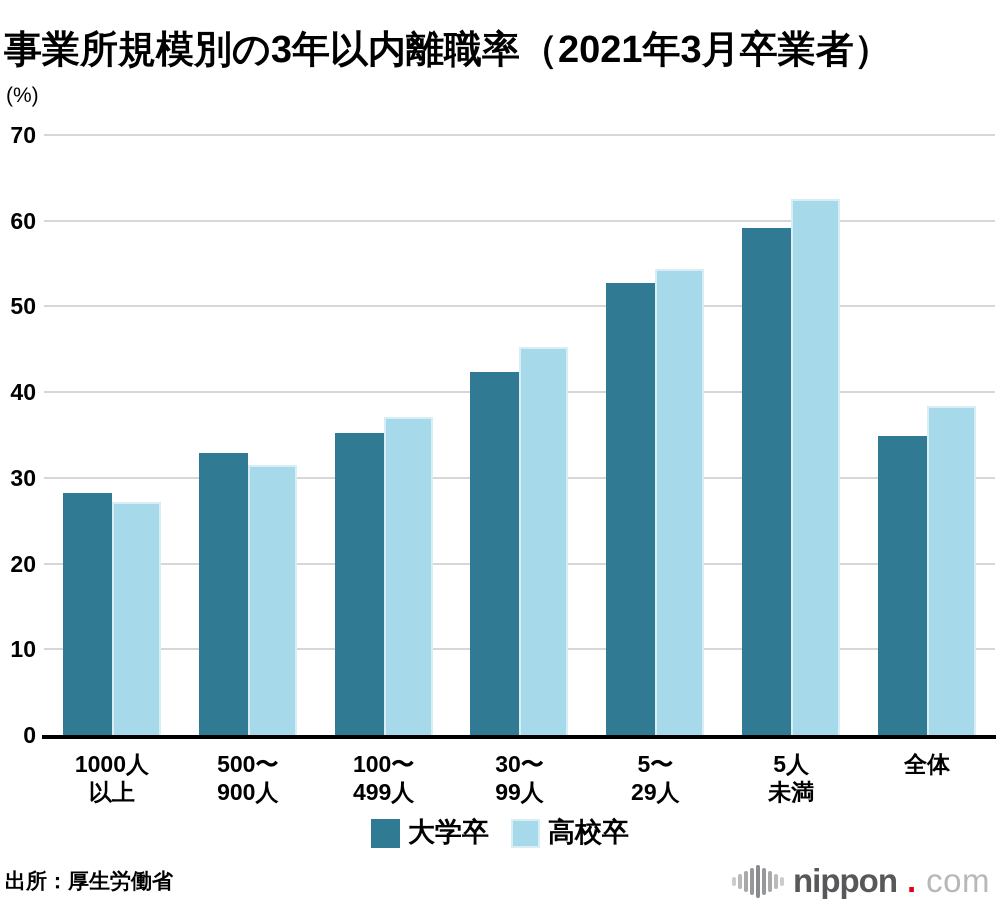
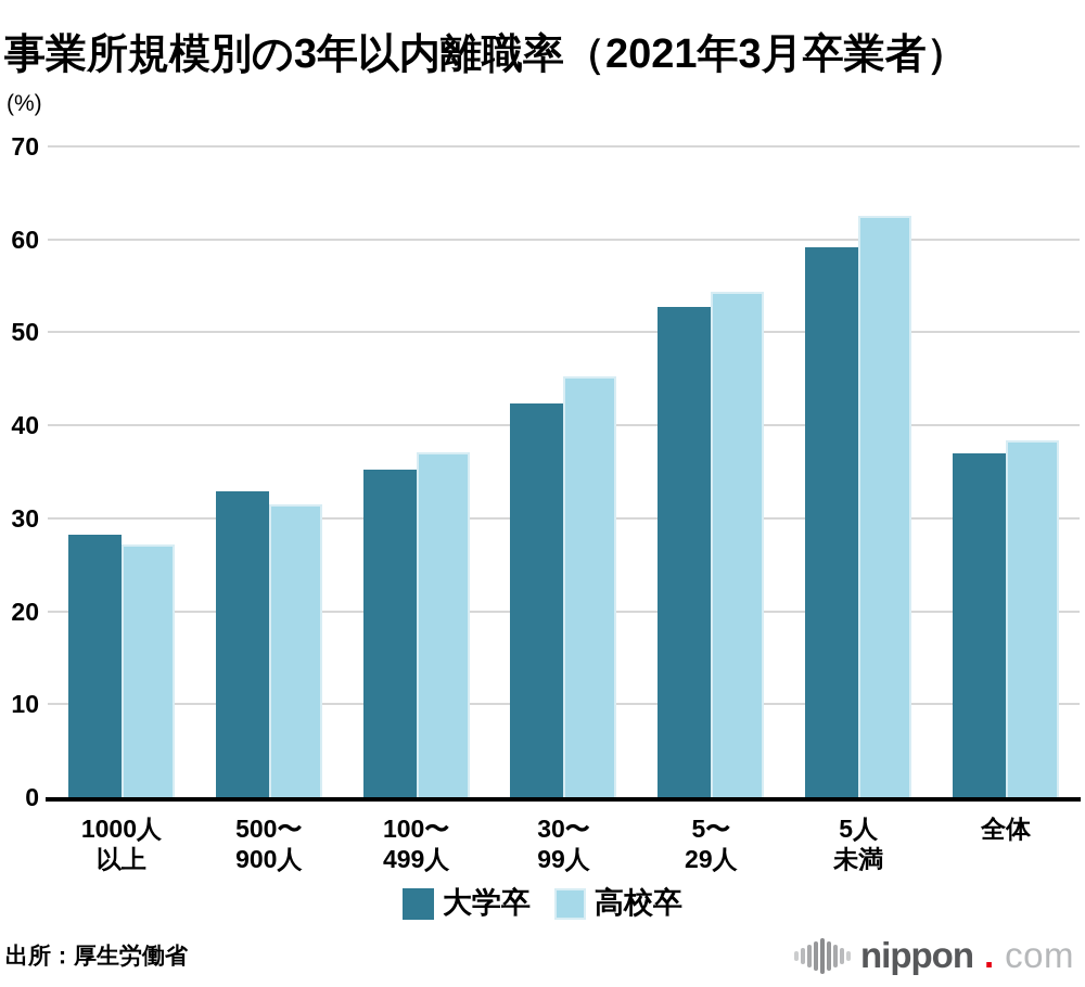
大学卒/全体: 35 -> 37
